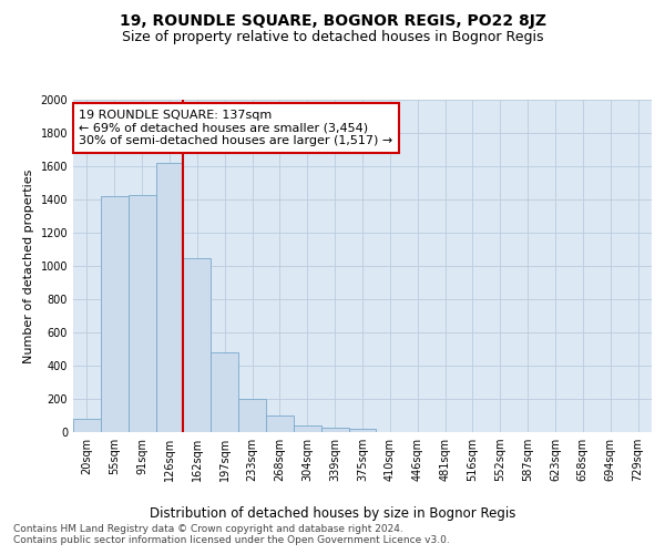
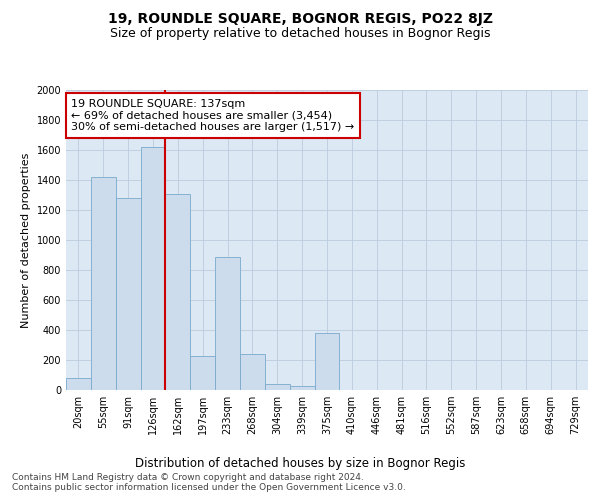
91sqm: 1430 -> 1280
162sqm: 1050 -> 1310
197sqm: 480 -> 230
233sqm: 200 -> 890
268sqm: 100 -> 240
375sqm: 20 -> 380
